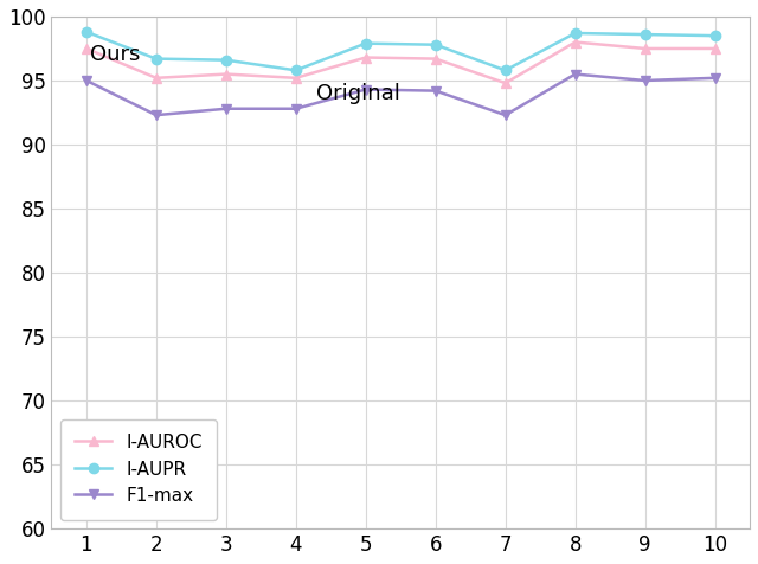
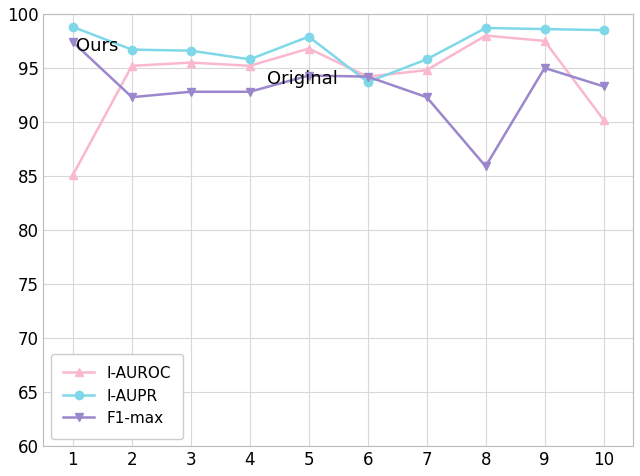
I-AUROC/1: 97.5 -> 85.1
F1-max/1: 95.0 -> 97.4
I-AUROC/6: 96.7 -> 94.2
I-AUPR/6: 97.8 -> 93.7
F1-max/8: 95.5 -> 85.9
I-AUROC/10: 97.5 -> 90.2
F1-max/10: 95.2 -> 93.3
